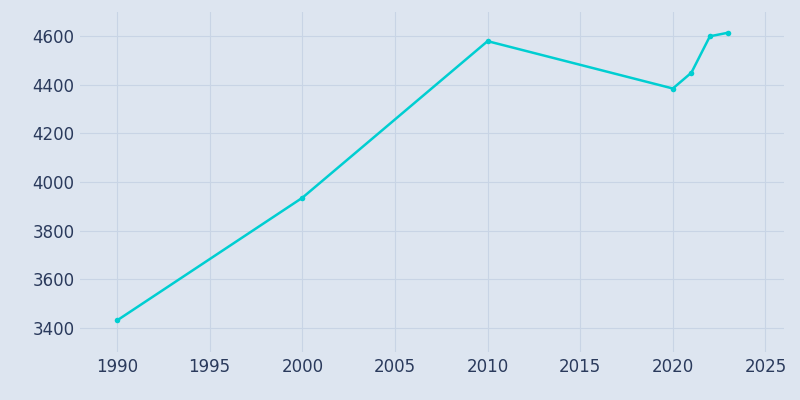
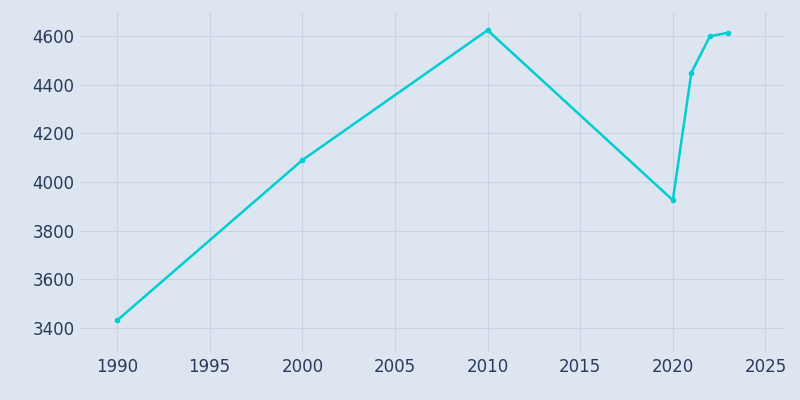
2000: 3935 -> 4090
2010: 4580 -> 4625
2020: 4385 -> 3925
